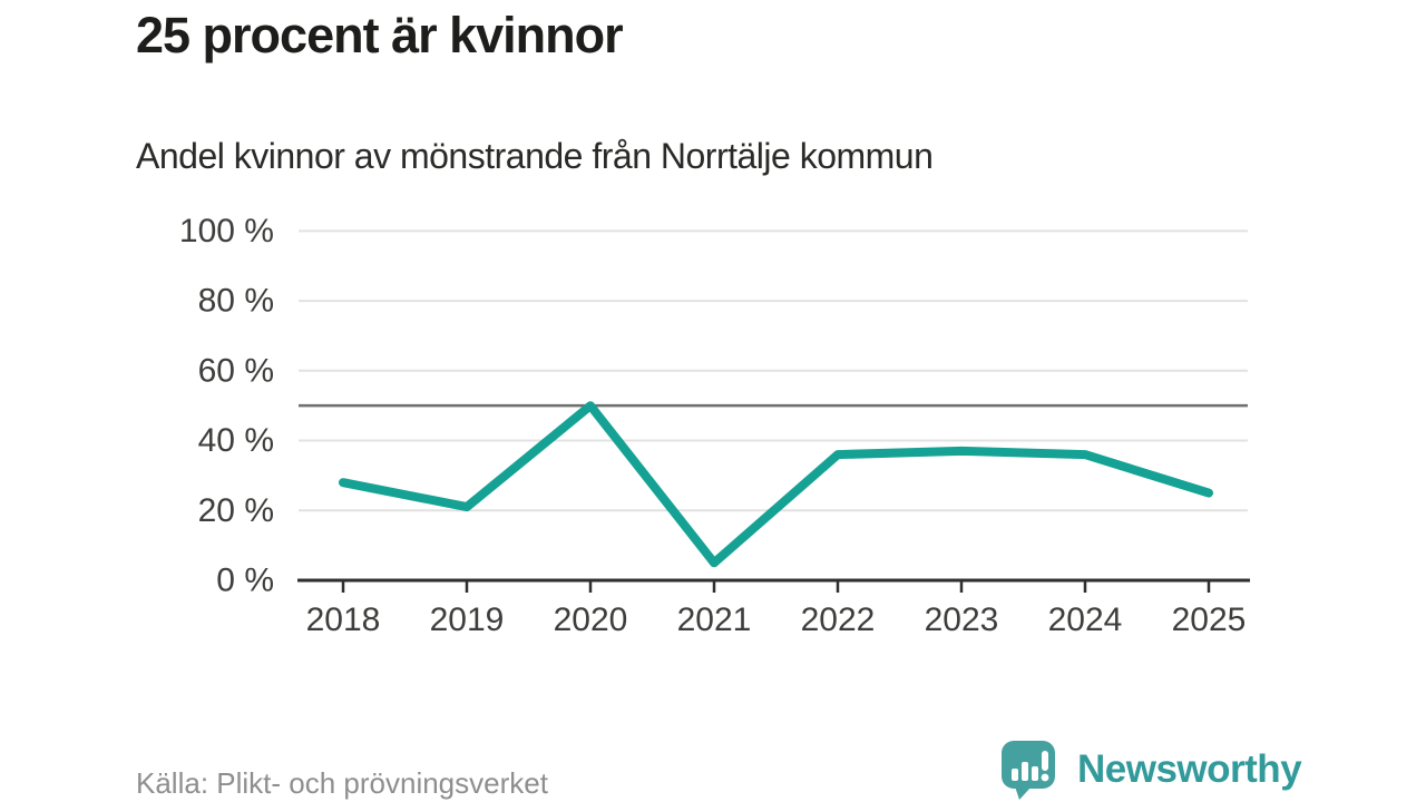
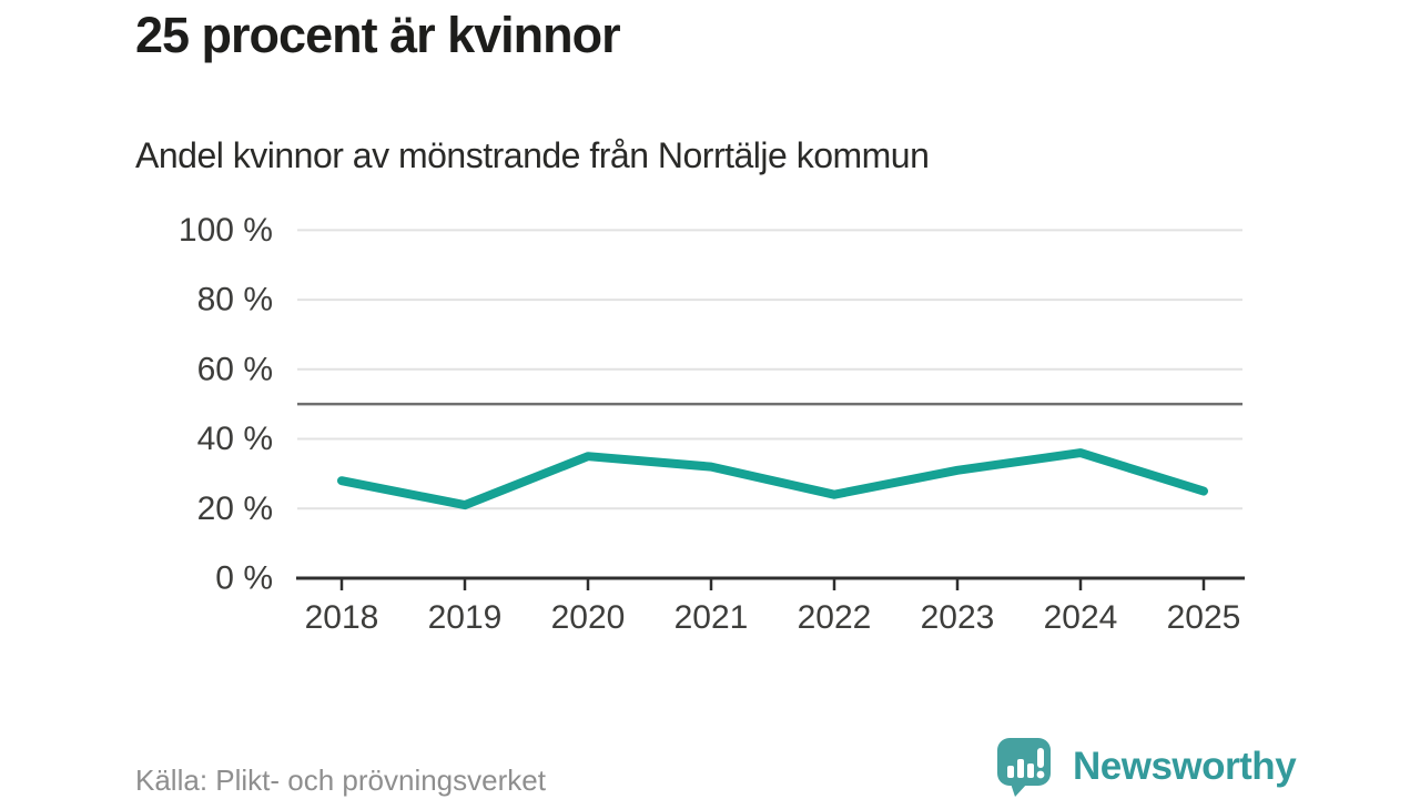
2020: 50% -> 35%
2021: 5% -> 32%
2022: 36% -> 24%
2023: 37% -> 31%
